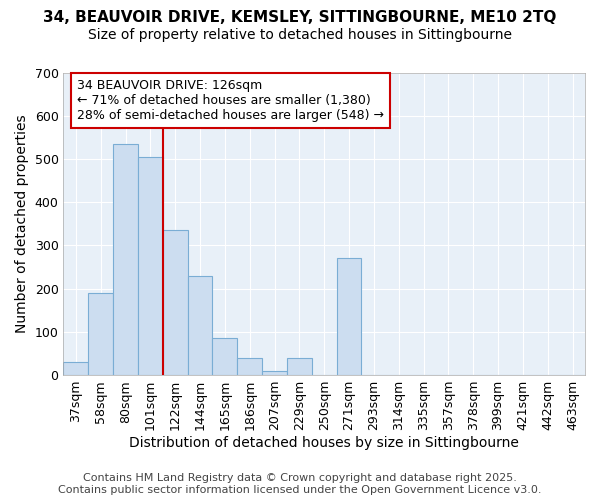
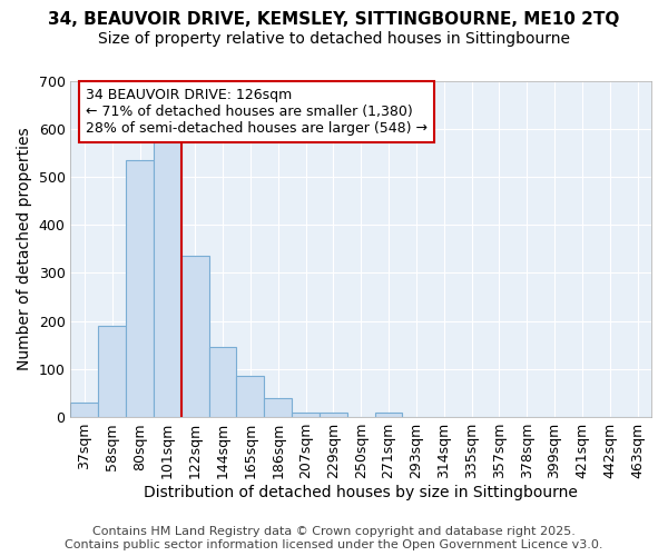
101sqm: 505 -> 575
144sqm: 230 -> 145
229sqm: 40 -> 10
271sqm: 270 -> 10
